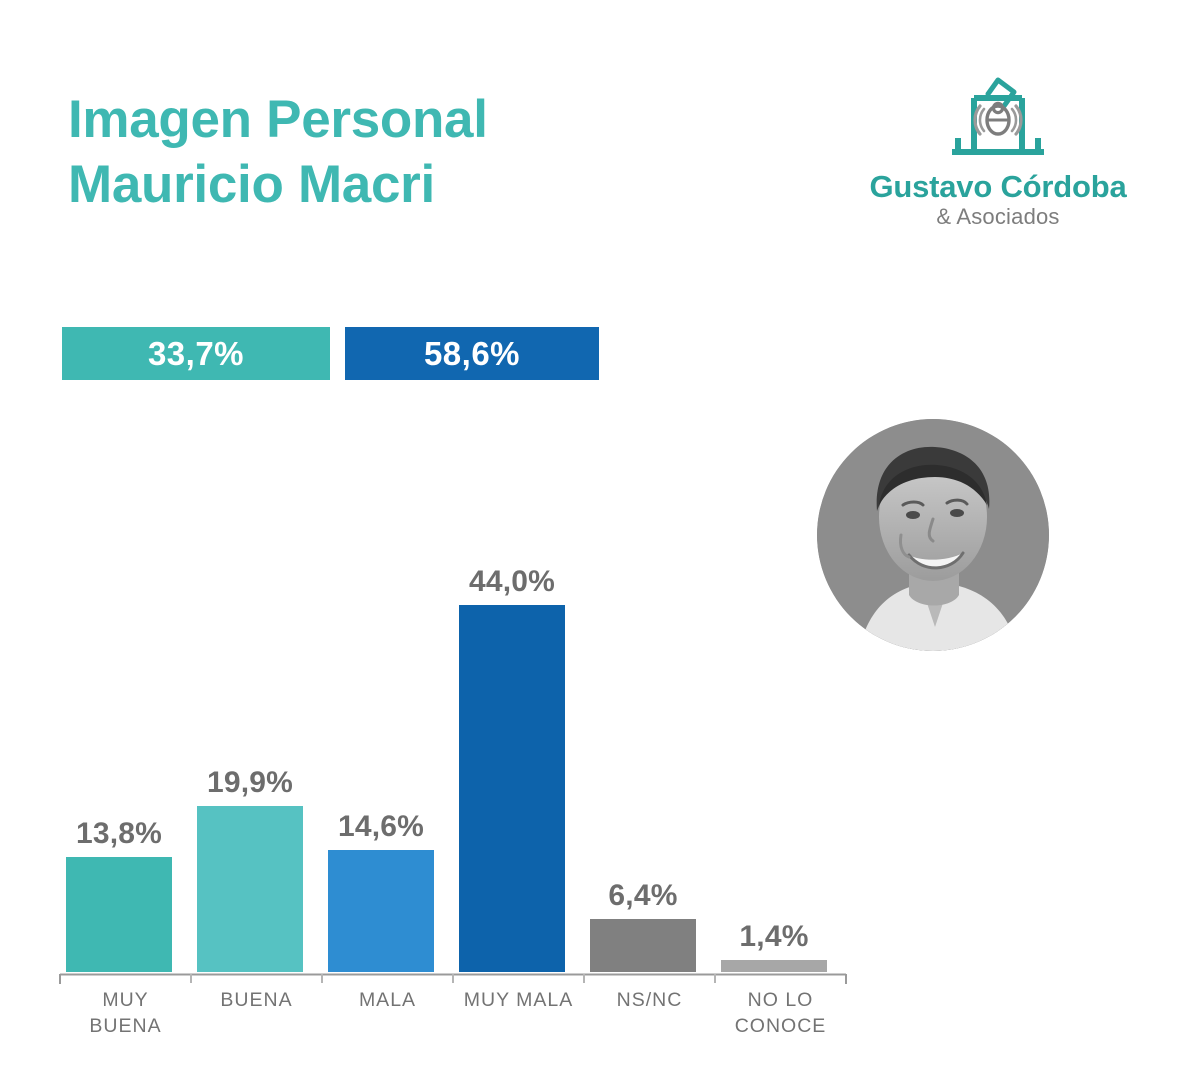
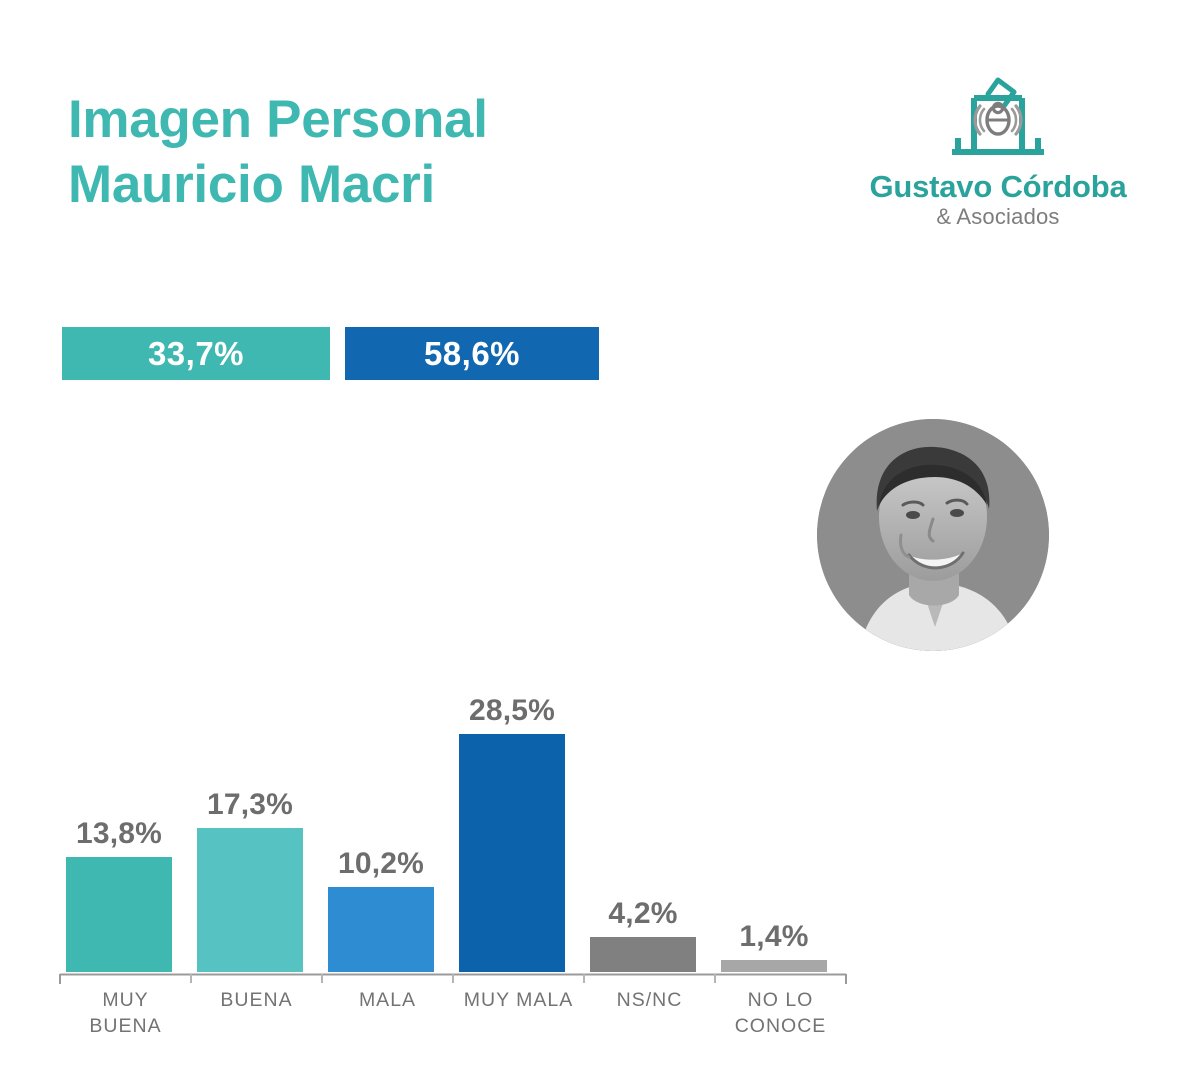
BUENA: 19,9% -> 17,3%
MALA: 14,6% -> 10,2%
MUY MALA: 44,0% -> 28,5%
NS/NC: 6,4% -> 4,2%
